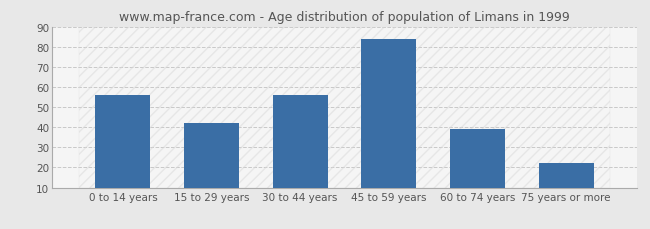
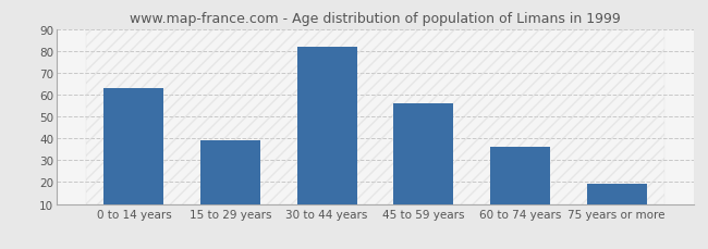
0 to 14 years: 56 -> 63
15 to 29 years: 42 -> 39
30 to 44 years: 56 -> 82
45 to 59 years: 84 -> 56
60 to 74 years: 39 -> 36
75 years or more: 22 -> 19
